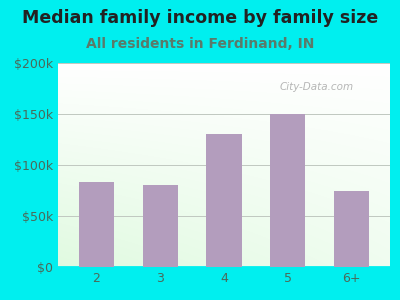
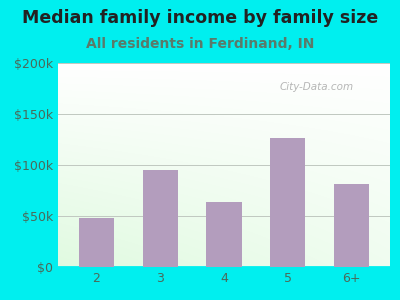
2: $83k -> $48k
3: $80k -> $95k
4: $130k -> $64k
5: $150k -> $126k
6+: $75k -> $81k
